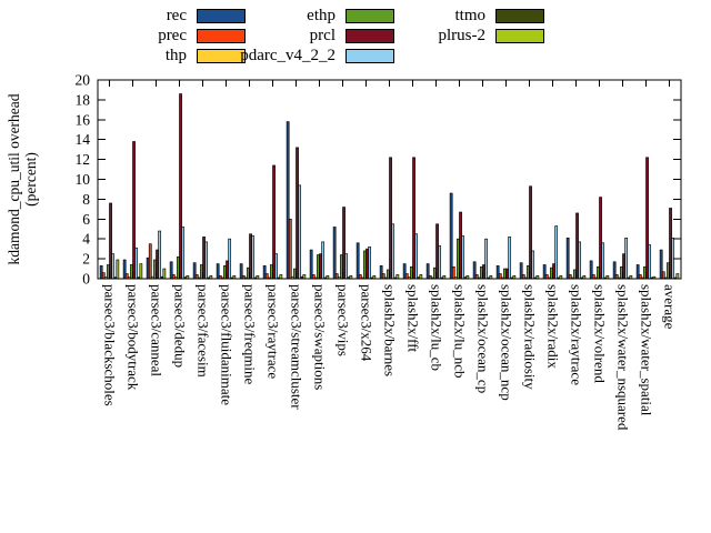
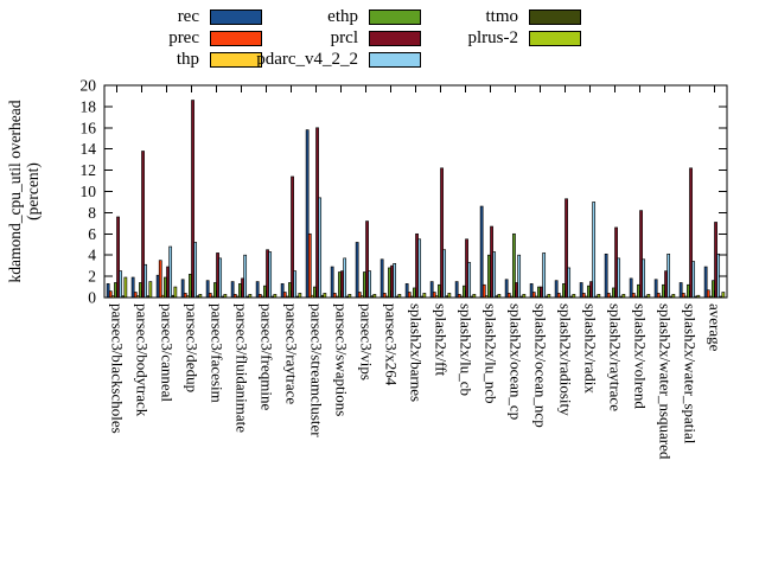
prcl/parsec3/streamcluster: 13 -> 16
prcl/splash2x/barnes: 12 -> 6
ethp/splash2x/ocean_cp: 1 -> 6
pdarc_v4_2_2/splash2x/radix: 5 -> 9
